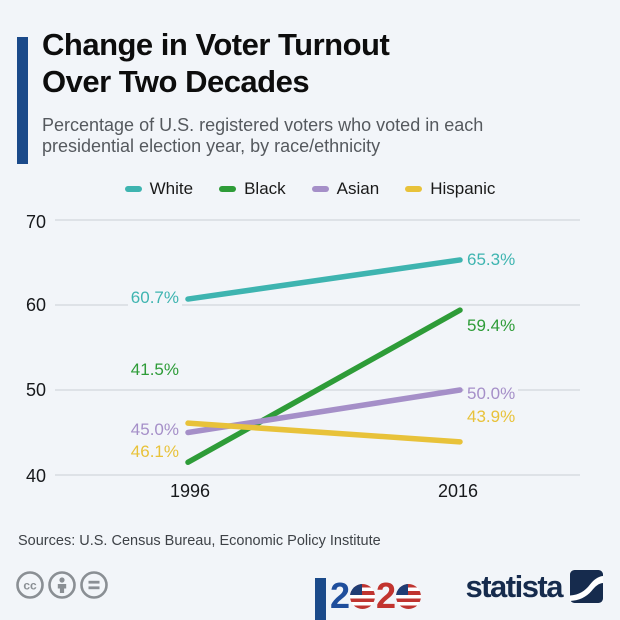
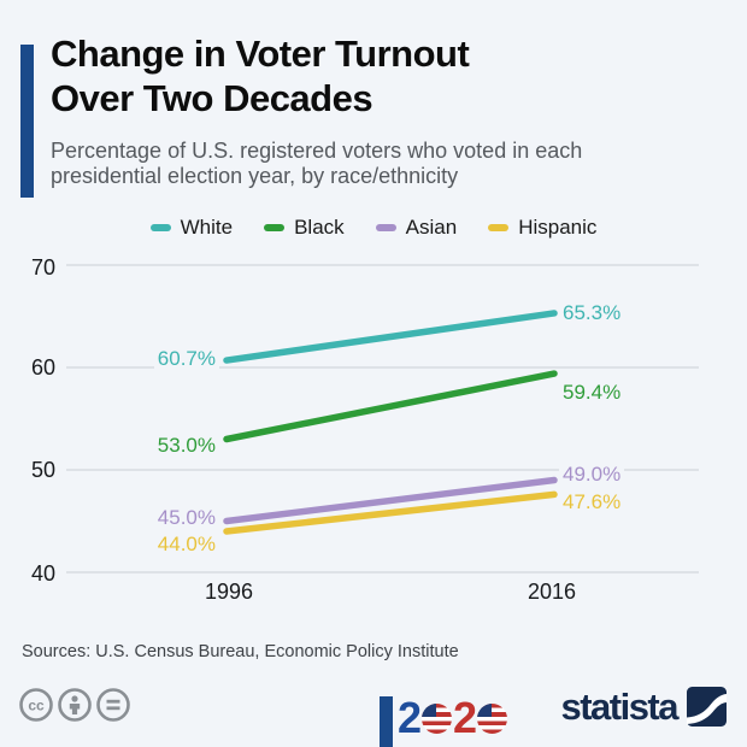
Black/1996: 41.5% -> 53.0%
Hispanic/1996: 46.1% -> 44.0%
Asian/2016: 50.0% -> 49.0%
Hispanic/2016: 43.9% -> 47.6%
